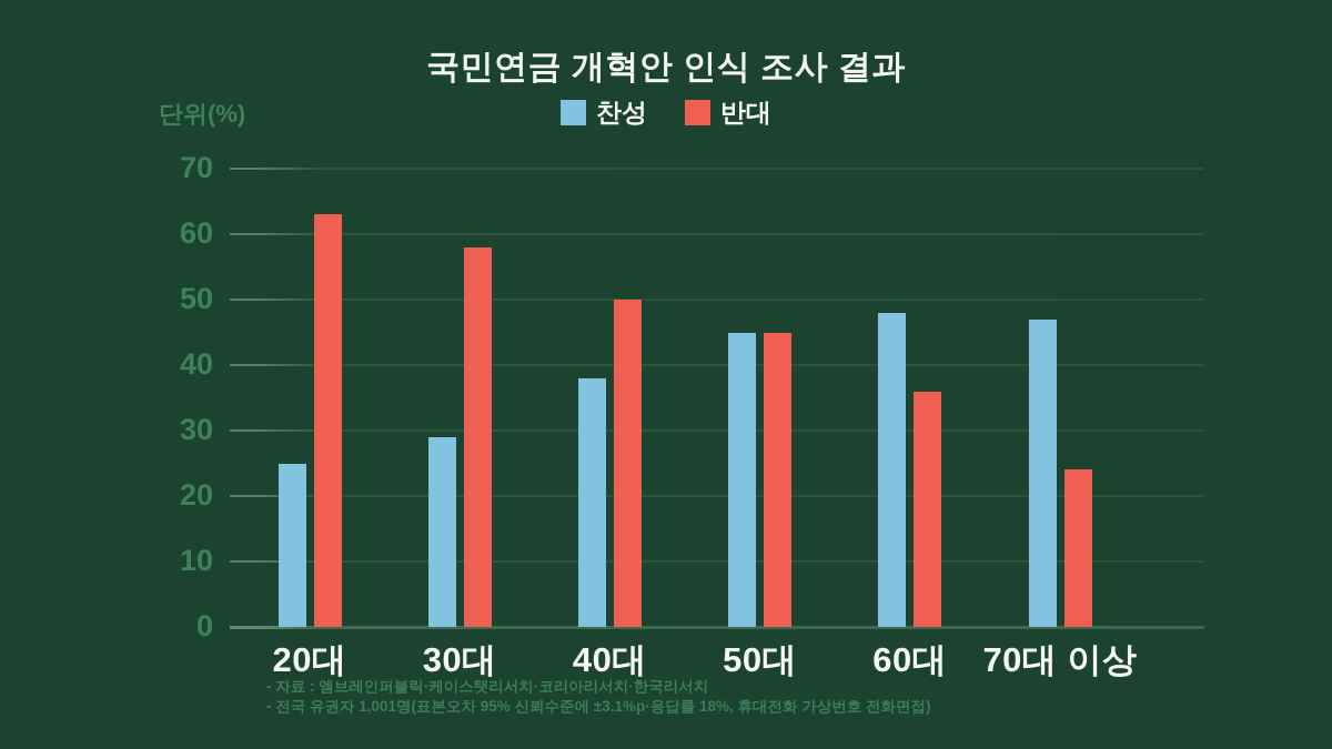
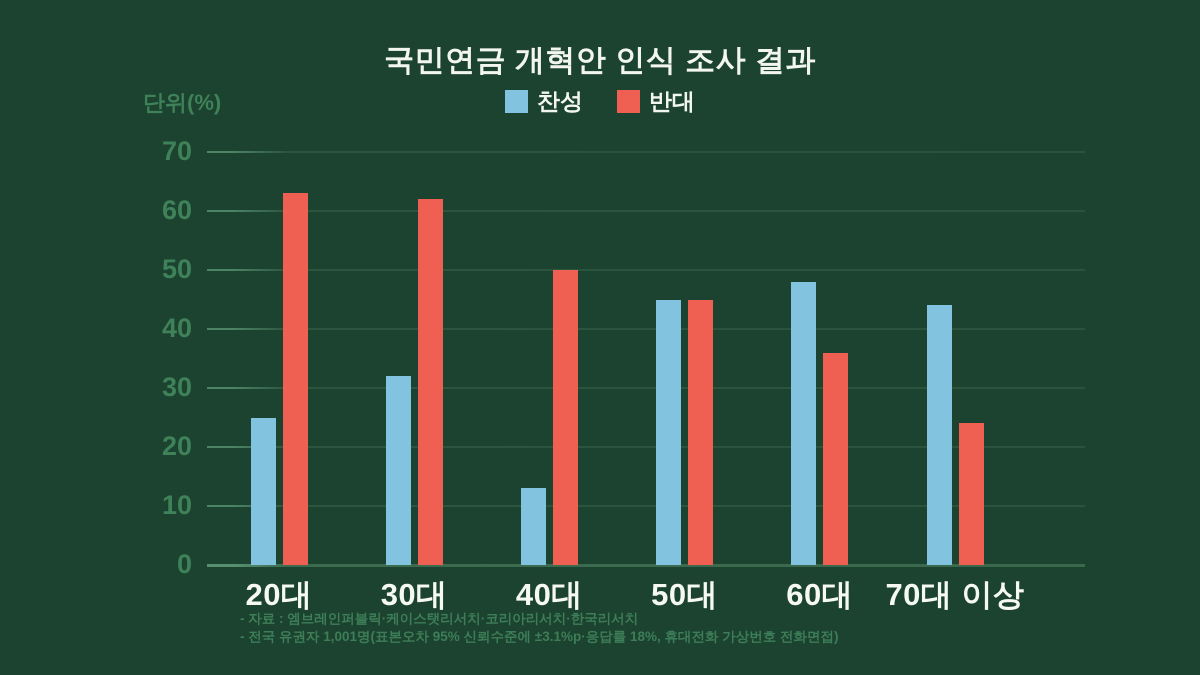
찬성/30대: 29 -> 32
반대/30대: 58 -> 62
찬성/40대: 38 -> 13
찬성/70대 이상: 47 -> 44
